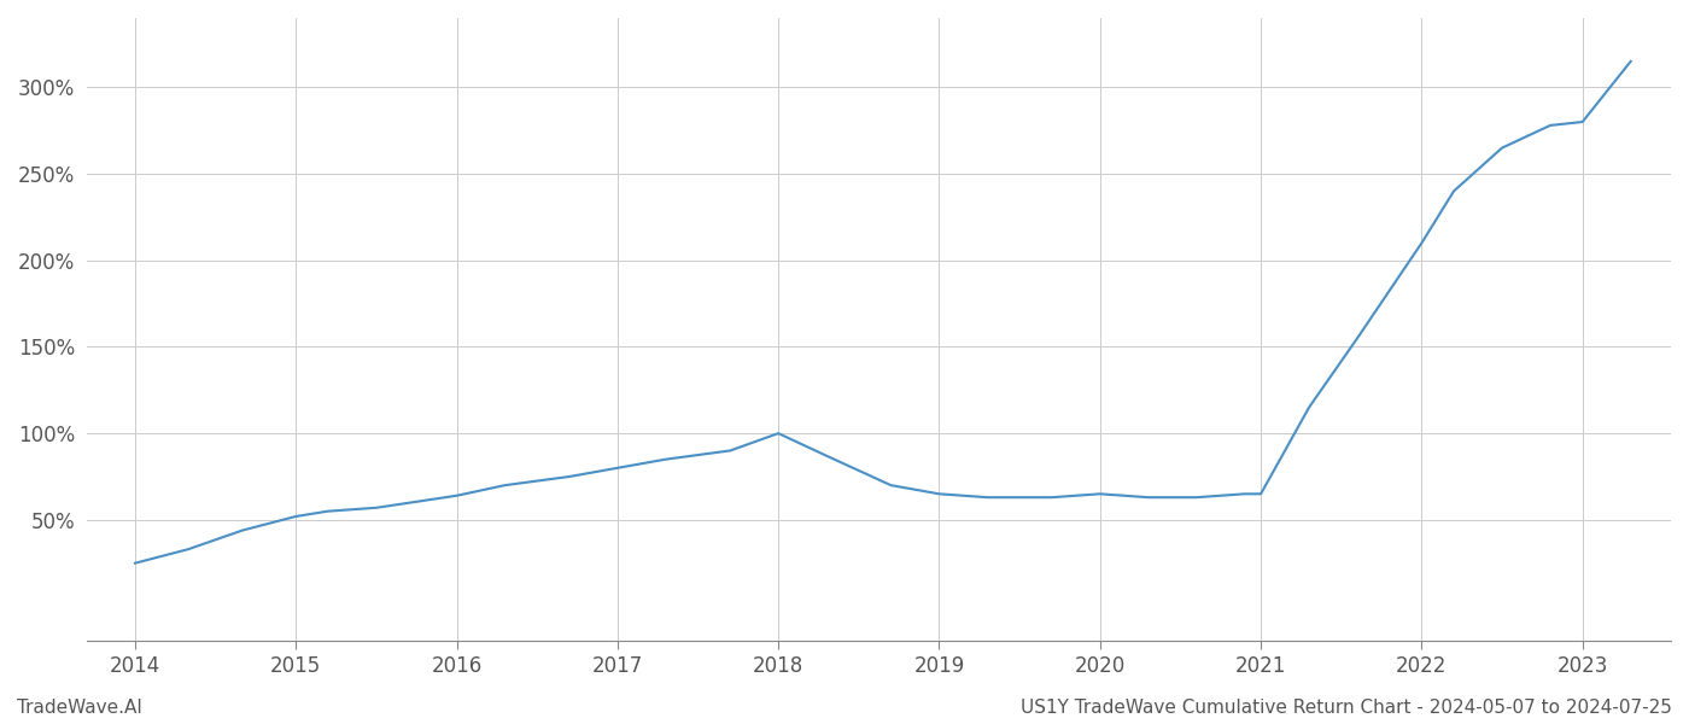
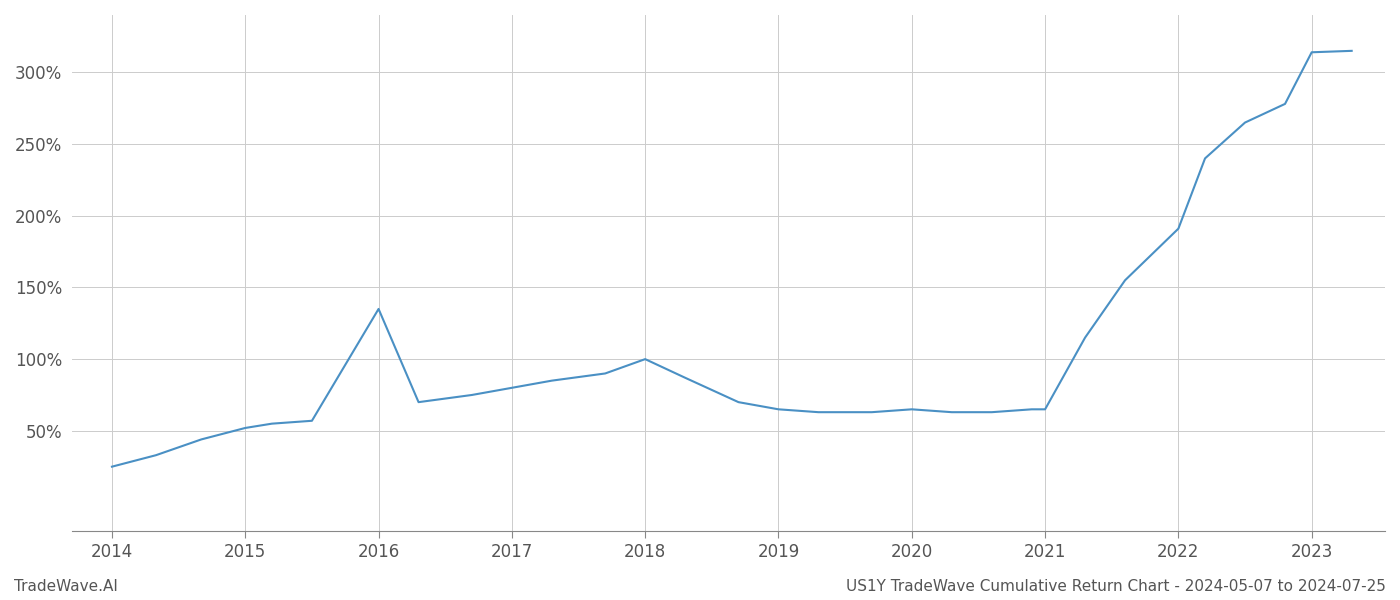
2016: 64% -> 135%
2022: 210% -> 191%
2023: 280% -> 314%
